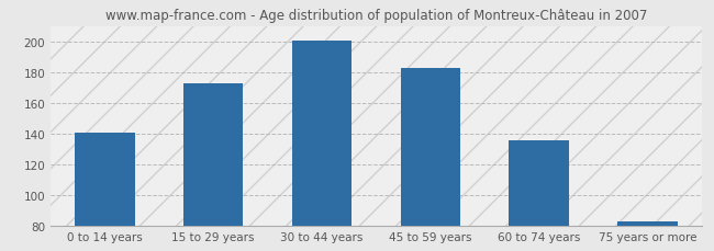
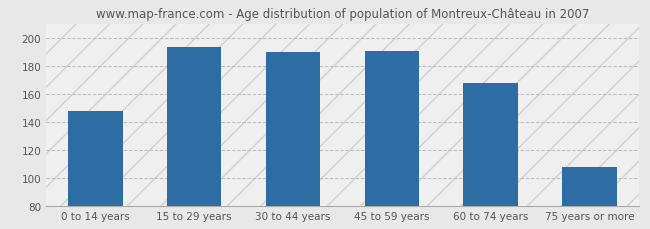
0 to 14 years: 141 -> 148
15 to 29 years: 173 -> 194
30 to 44 years: 201 -> 190
45 to 59 years: 183 -> 191
60 to 74 years: 136 -> 168
75 years or more: 83 -> 108
